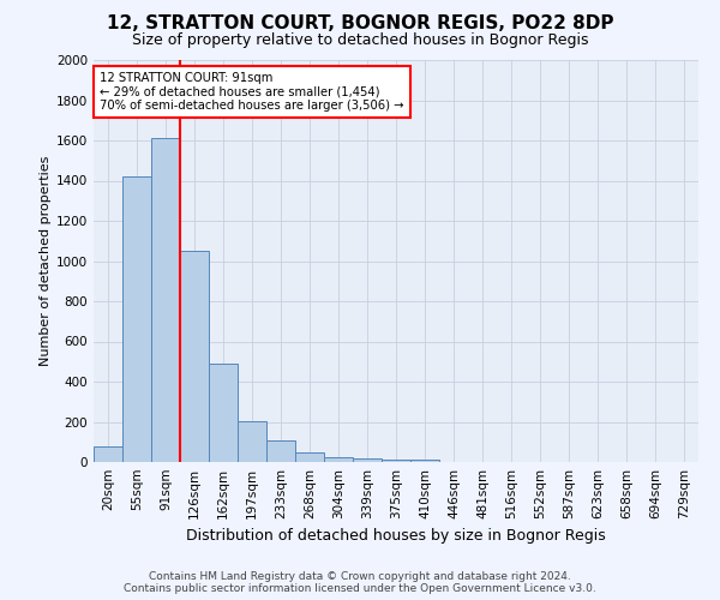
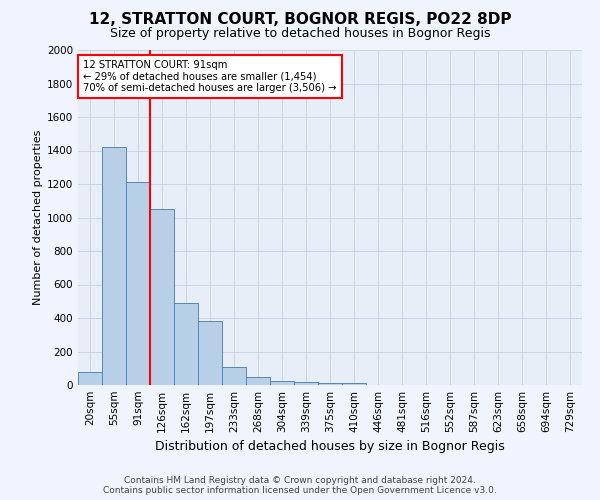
91sqm: 1610 -> 1210
197sqm: 200 -> 380
